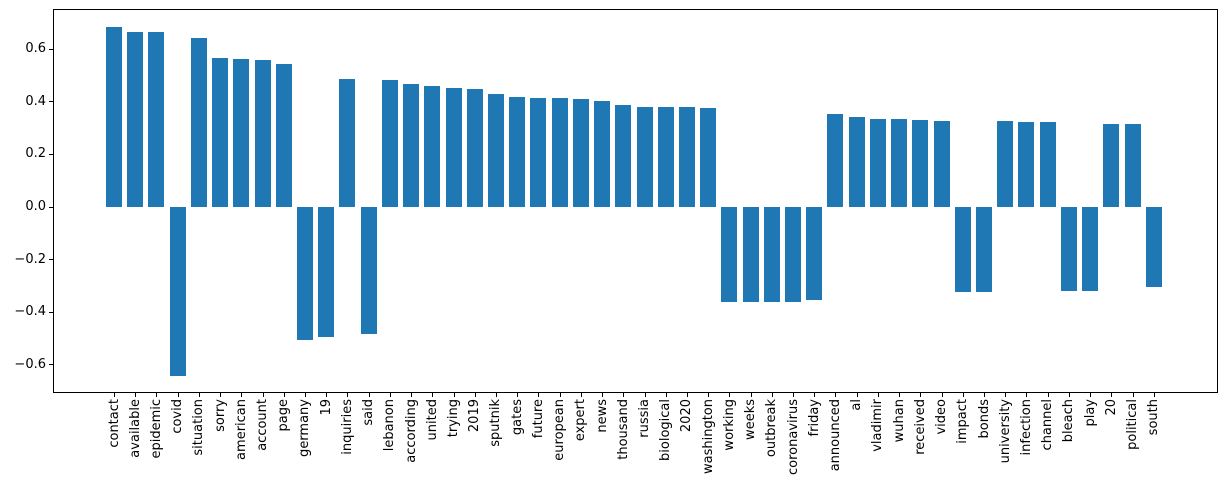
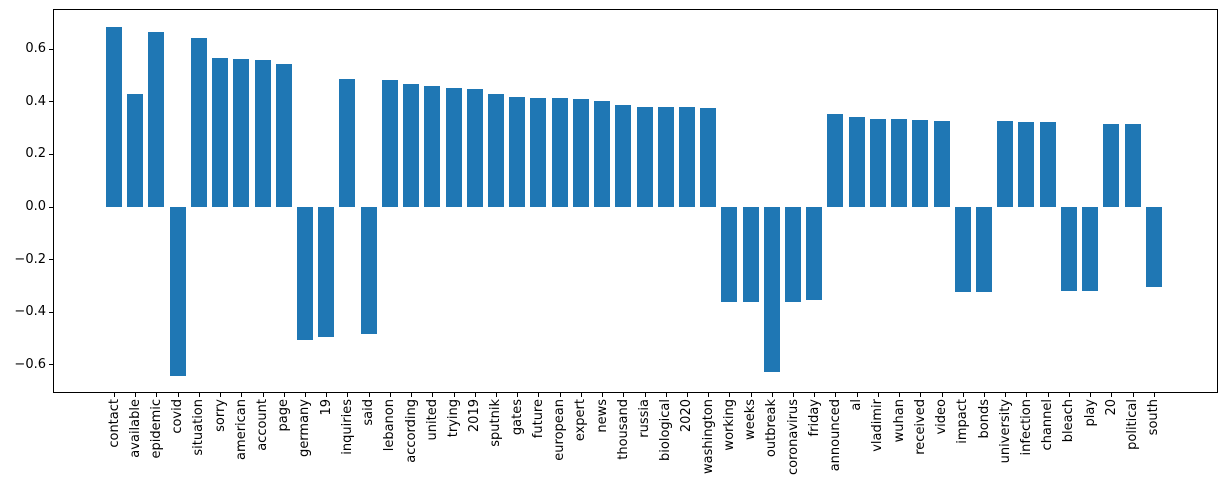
available: 0.66 -> 0.43
outbreak: -0.36 -> -0.63
